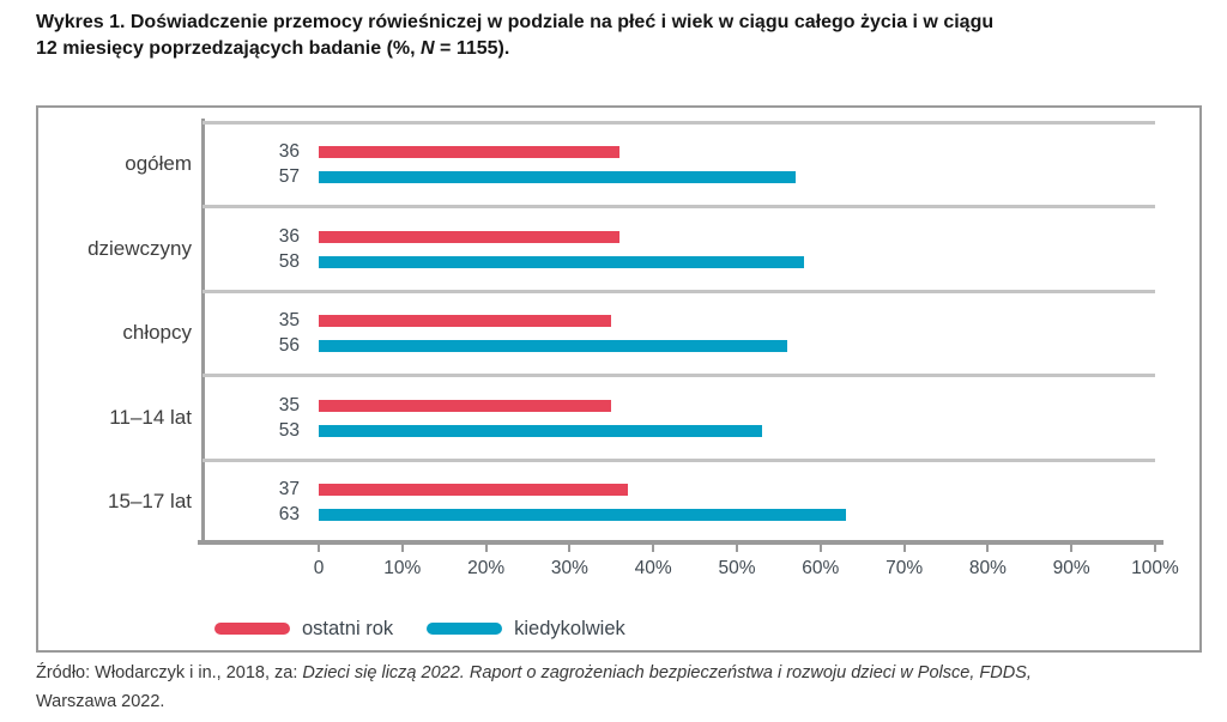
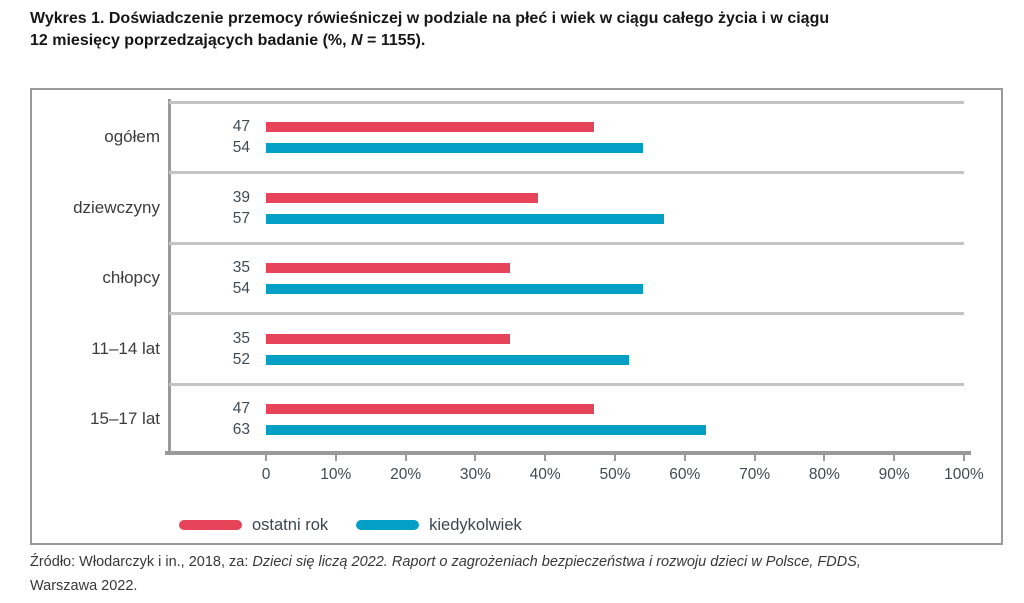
ostatni rok/ogółem: 36 -> 47
kiedykolwiek/ogółem: 57 -> 54
ostatni rok/dziewczyny: 36 -> 39
kiedykolwiek/dziewczyny: 58 -> 57
kiedykolwiek/chłopcy: 56 -> 54
kiedykolwiek/11–14 lat: 53 -> 52
ostatni rok/15–17 lat: 37 -> 47
